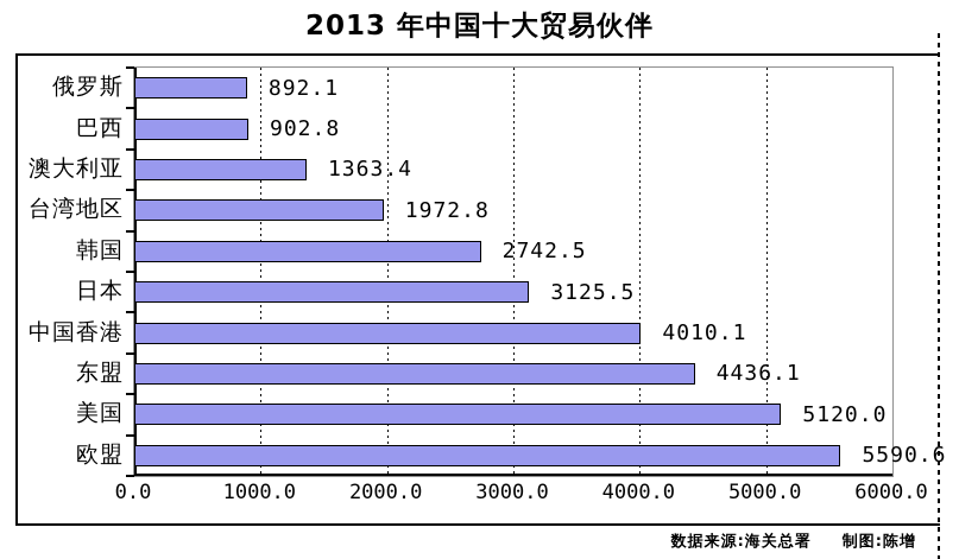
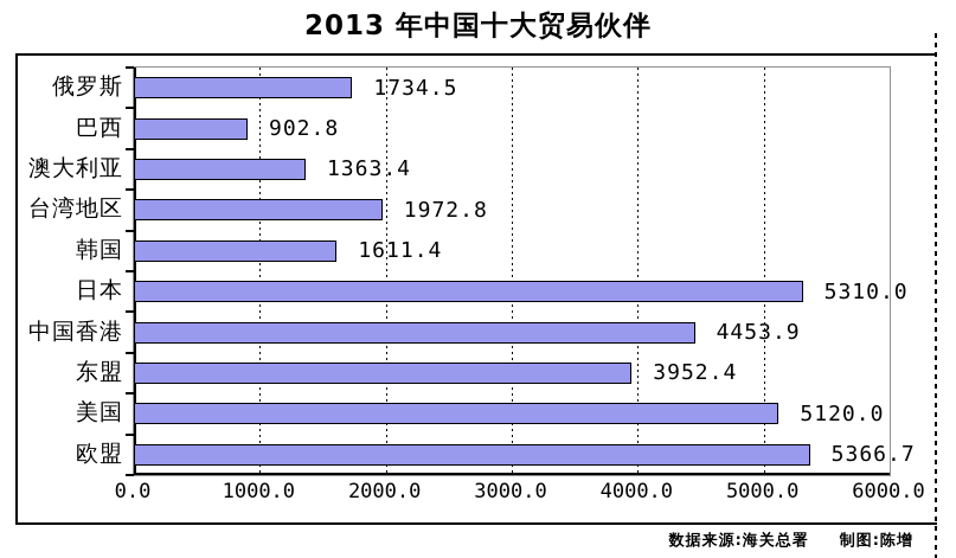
俄罗斯: 892.1 -> 1734.5
韩国: 2742.5 -> 1611.4
日本: 3125.5 -> 5310.0
中国香港: 4010.1 -> 4453.9
东盟: 4436.1 -> 3952.4
欧盟: 5590.6 -> 5366.7
